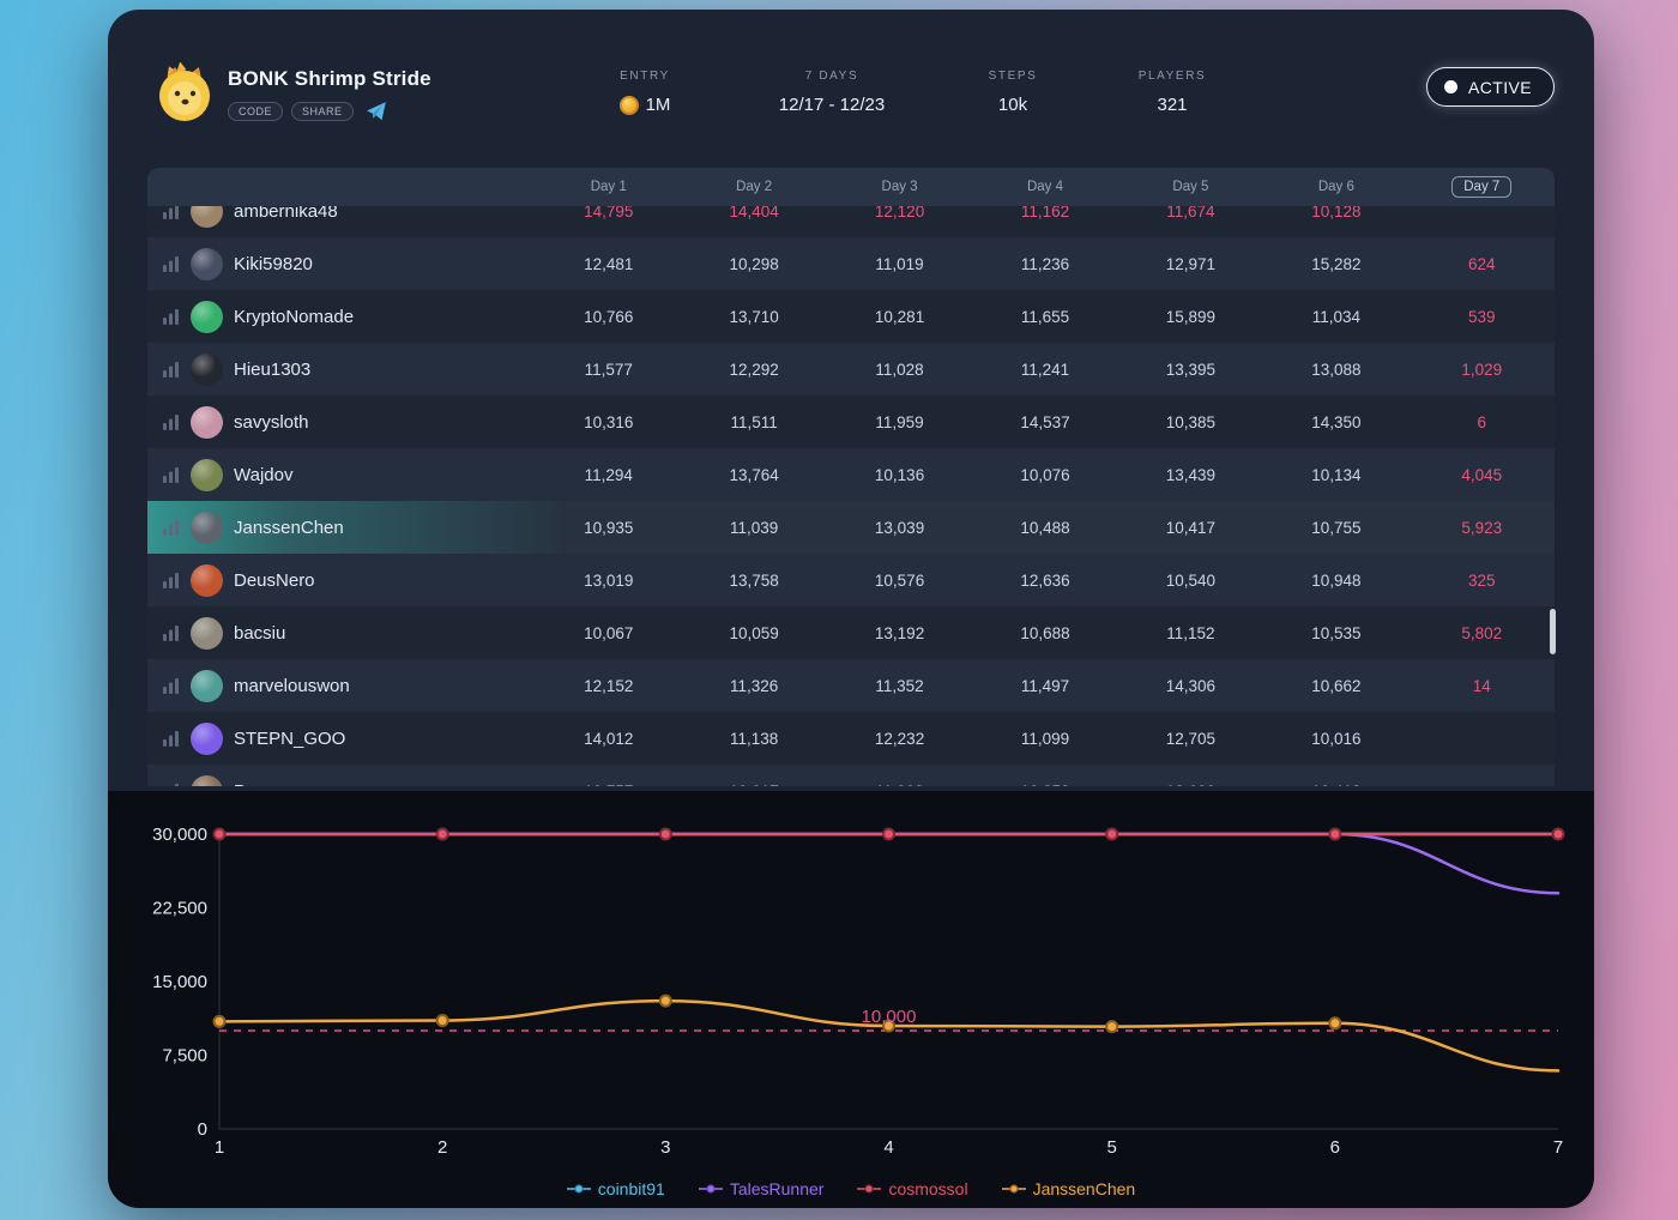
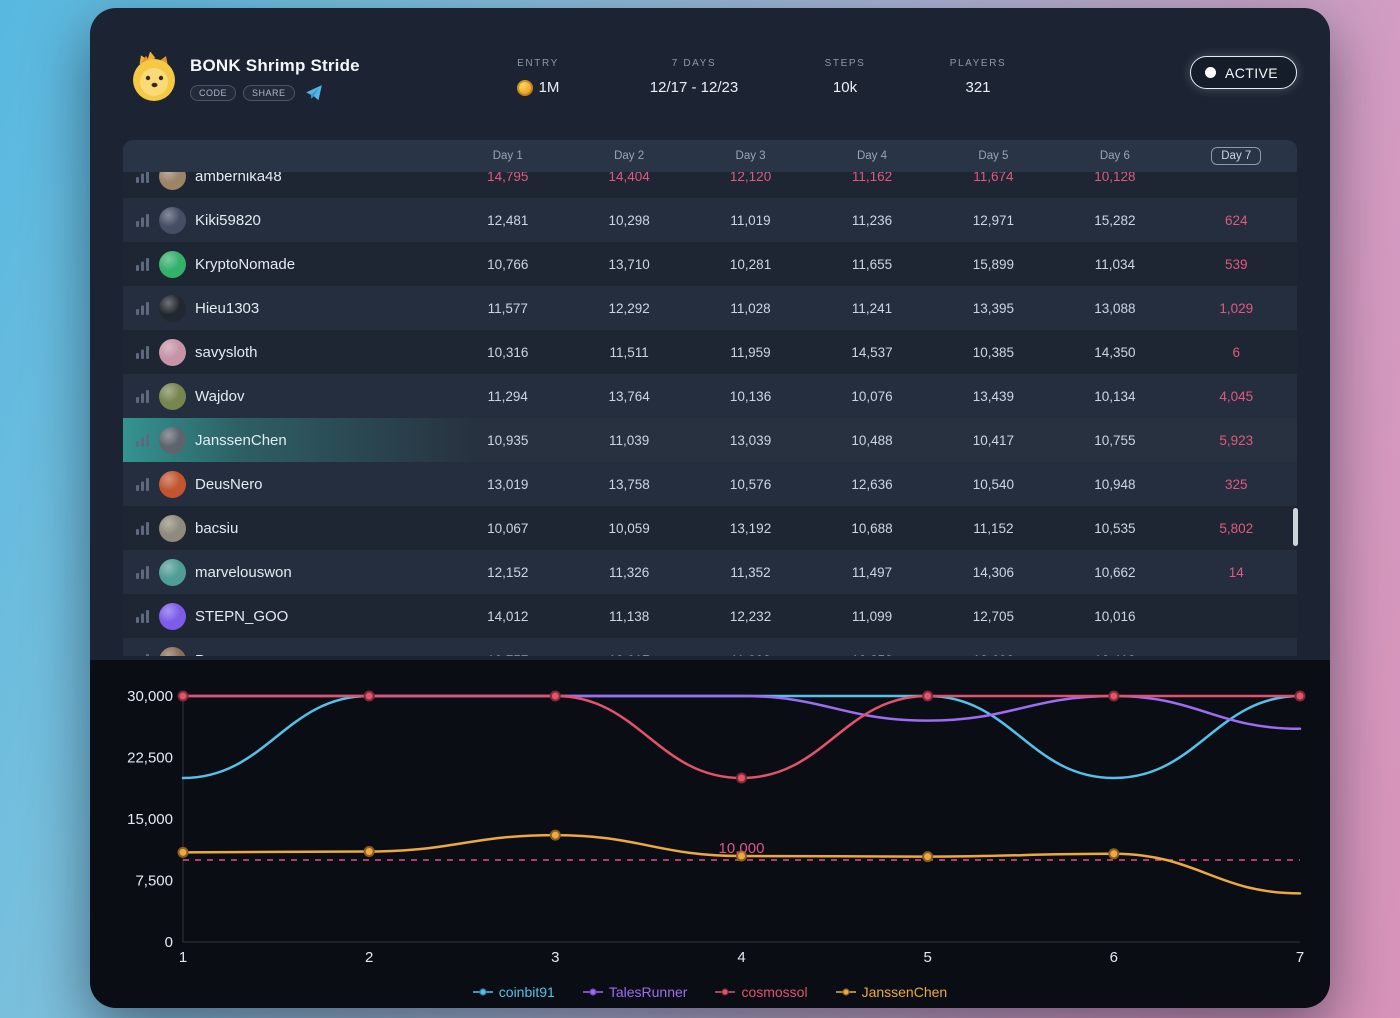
coinbit91/1: 30000 -> 20000
cosmossol/4: 30000 -> 20000
TalesRunner/5: 30000 -> 27000
coinbit91/6: 30000 -> 20000
TalesRunner/7: 24000 -> 26000
